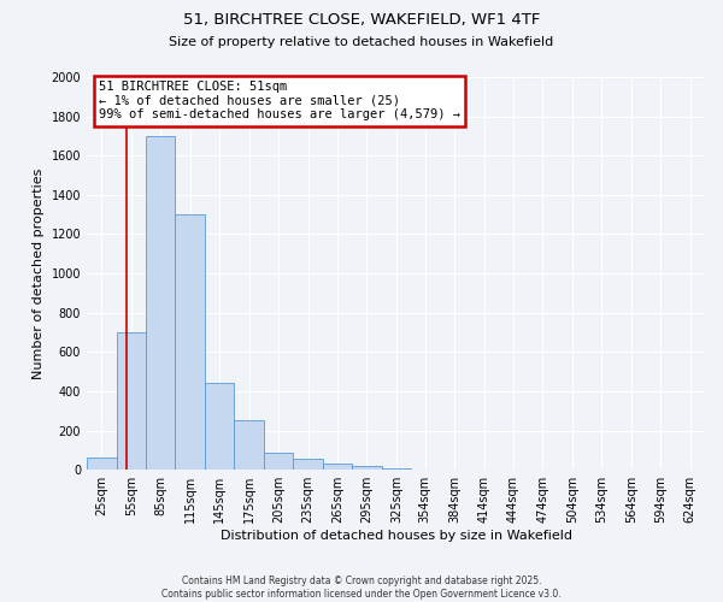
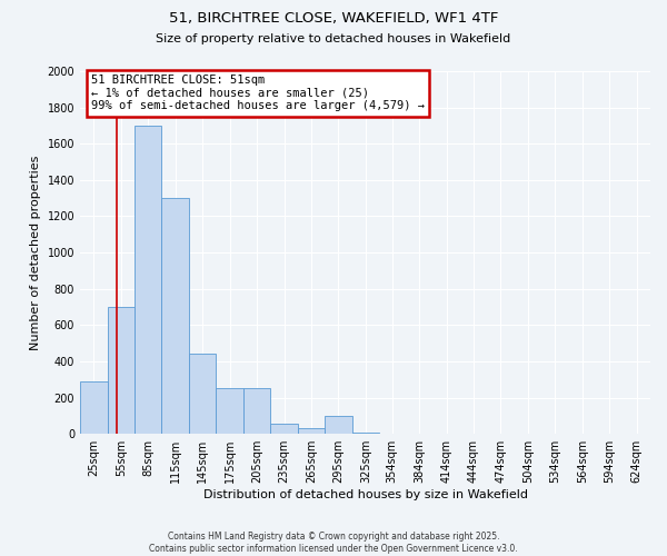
25sqm: 60 -> 290
205sqm: 90 -> 250
295sqm: 20 -> 100
